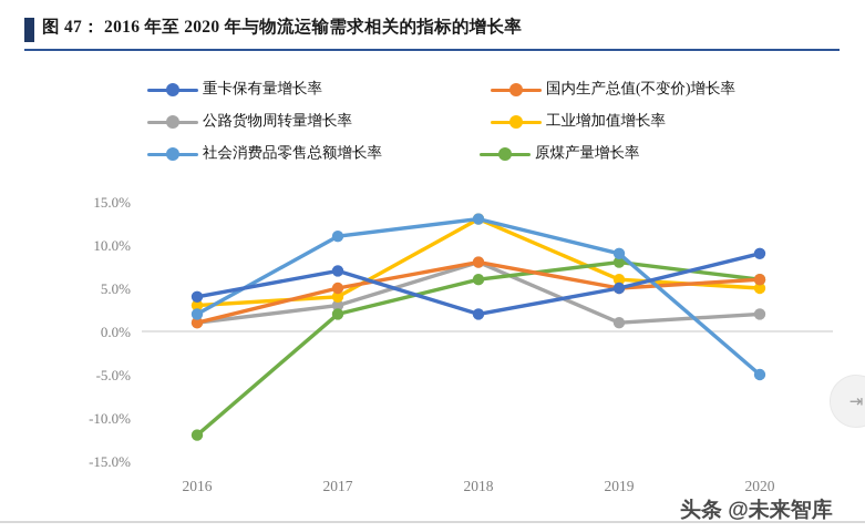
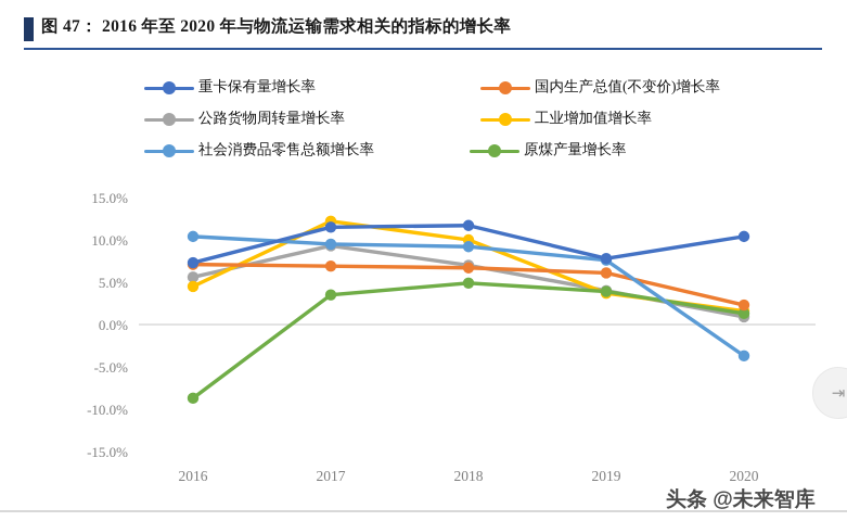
重卡保有量增长率/2016: 4% -> 7%
国内生产总值(不变价)增长率/2016: 1% -> 7%
公路货物周转量增长率/2016: 1% -> 6%
工业增加值增长率/2016: 3% -> 4%
社会消费品零售总额增长率/2016: 2% -> 10%
原煤产量增长率/2016: -12% -> -9%
重卡保有量增长率/2017: 7% -> 12%
国内生产总值(不变价)增长率/2017: 5% -> 7%
公路货物周转量增长率/2017: 3% -> 9%
工业增加值增长率/2017: 4% -> 12%
社会消费品零售总额增长率/2017: 11% -> 10%
原煤产量增长率/2017: 2% -> 4%
重卡保有量增长率/2018: 2% -> 12%
国内生产总值(不变价)增长率/2018: 8% -> 7%
公路货物周转量增长率/2018: 8% -> 7%
工业增加值增长率/2018: 13% -> 10%
社会消费品零售总额增长率/2018: 13% -> 9%
原煤产量增长率/2018: 6% -> 5%
重卡保有量增长率/2019: 5% -> 8%
国内生产总值(不变价)增长率/2019: 5% -> 6%
公路货物周转量增长率/2019: 1% -> 4%
工业增加值增长率/2019: 6% -> 4%
社会消费品零售总额增长率/2019: 9% -> 8%
原煤产量增长率/2019: 8% -> 4%
重卡保有量增长率/2020: 9% -> 10%
国内生产总值(不变价)增长率/2020: 6% -> 2%
公路货物周转量增长率/2020: 2% -> 1%
工业增加值增长率/2020: 5% -> 2%
社会消费品零售总额增长率/2020: -5% -> -4%
原煤产量增长率/2020: 6% -> 1%
